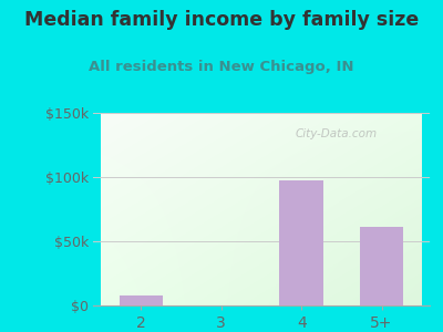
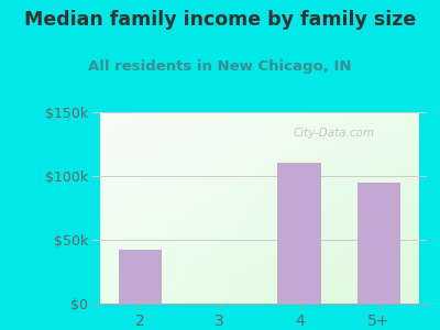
2: $8k -> $42k
4: $97k -> $110k
5+: $61k -> $95k
